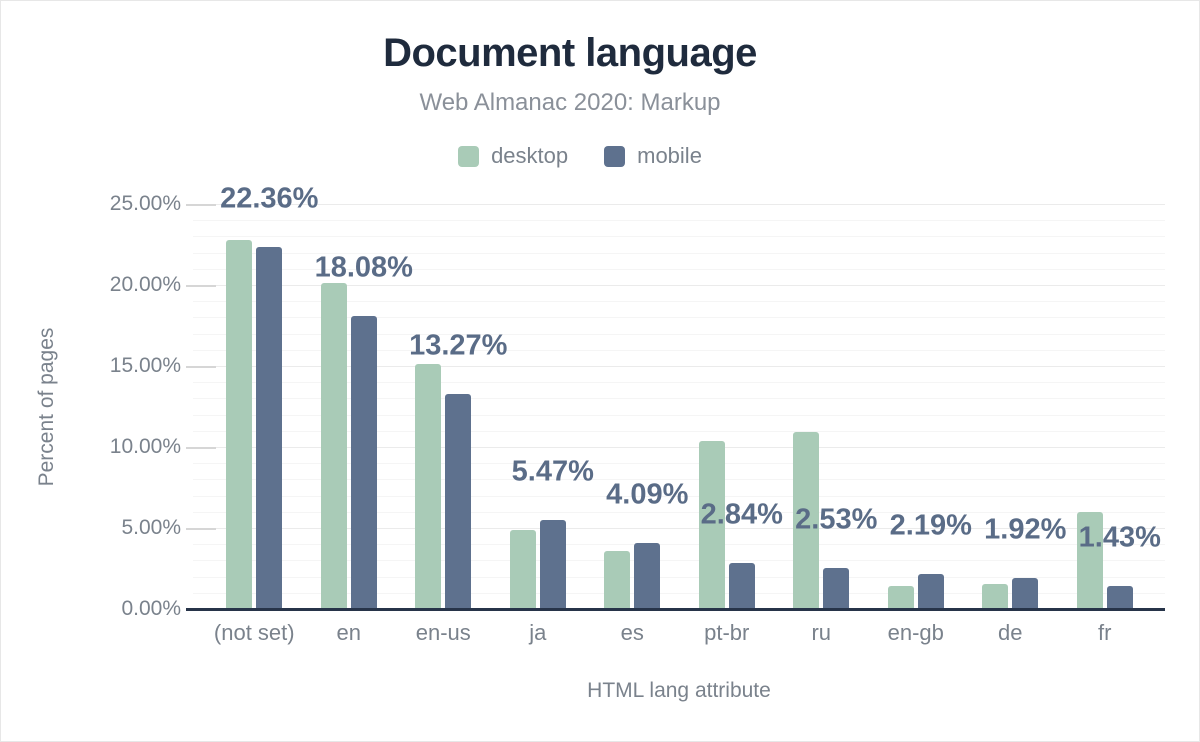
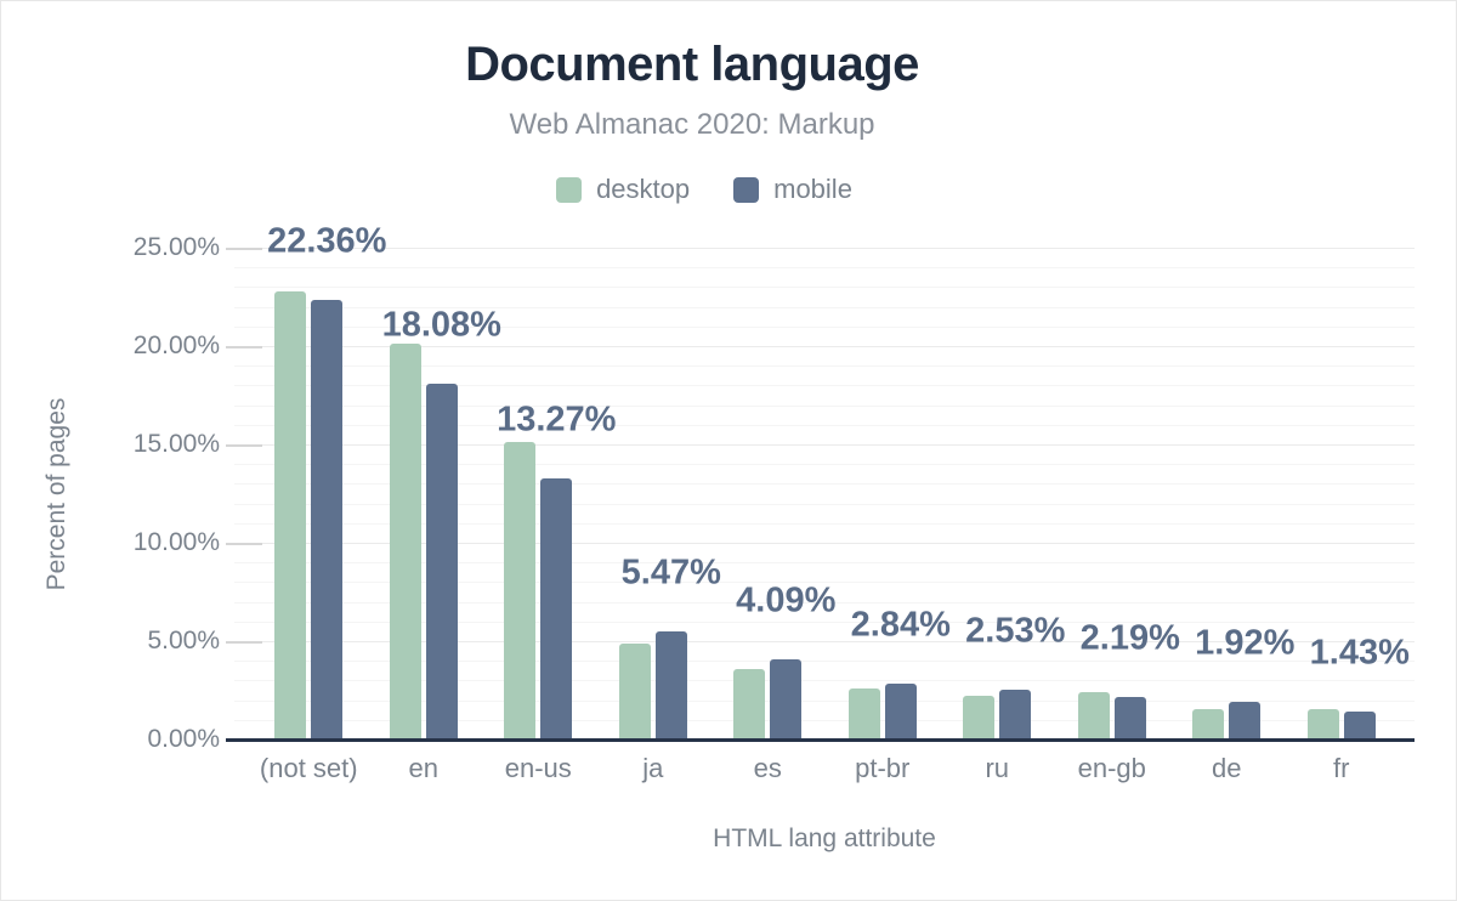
desktop/pt-br: 10.4% -> 2.6%
desktop/ru: 10.9% -> 2.2%
desktop/en-gb: 1.4% -> 2.4%
desktop/fr: 6.0% -> 1.6%
